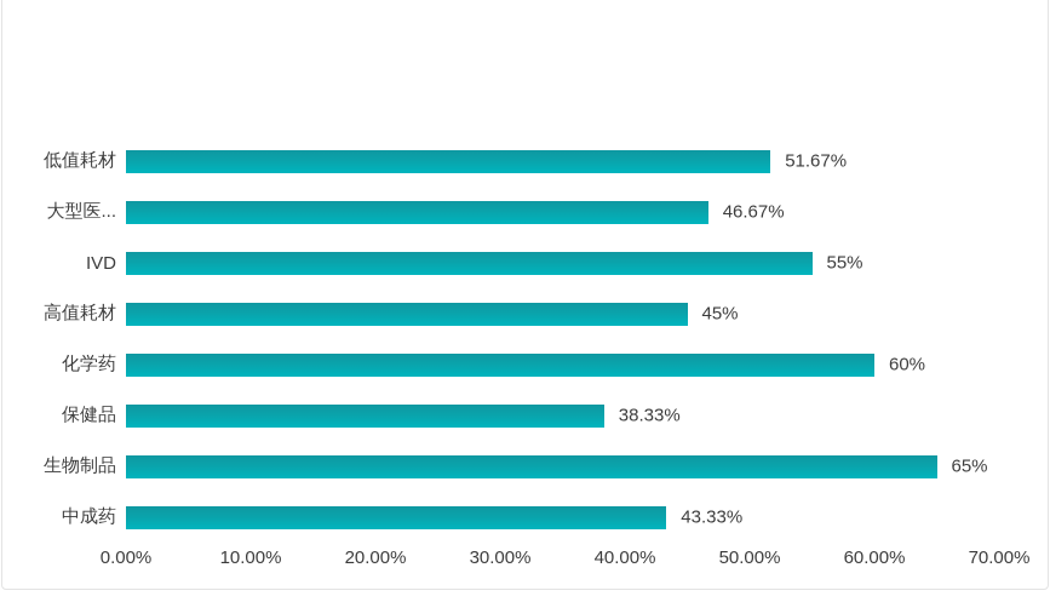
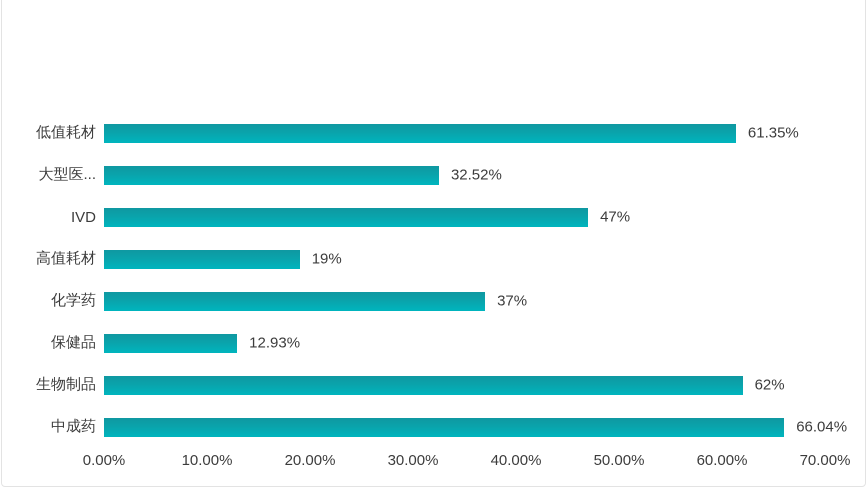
低值耗材: 51.67% -> 61.35%
大型医...: 46.67% -> 32.52%
IVD: 55% -> 47%
高值耗材: 45% -> 19%
化学药: 60% -> 37%
保健品: 38.33% -> 12.93%
生物制品: 65% -> 62%
中成药: 43.33% -> 66.04%
